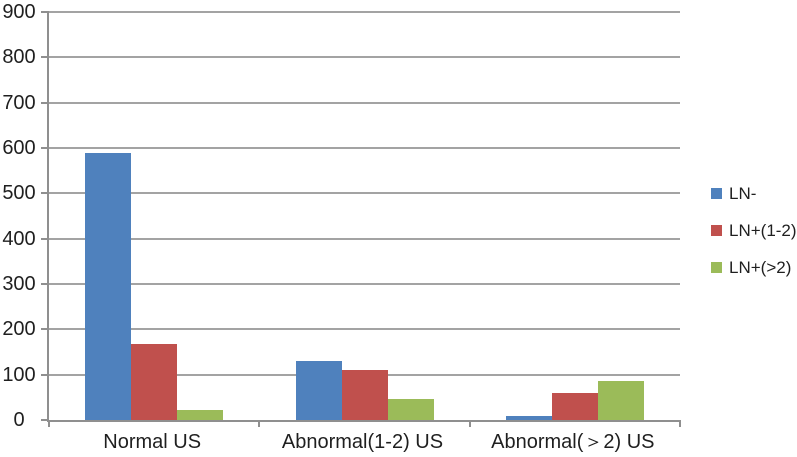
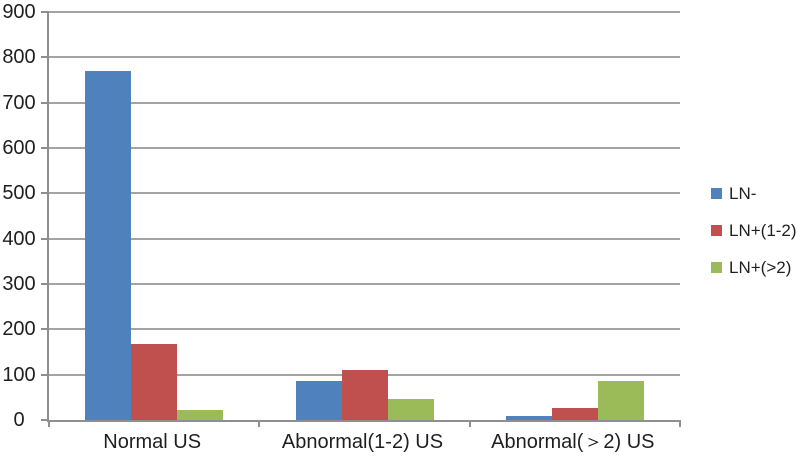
LN-/Normal US: 590 -> 770
LN-/Abnormal(1-2) US: 130 -> 90
LN+(1-2)/Abnormal(＞2) US: 60 -> 30
